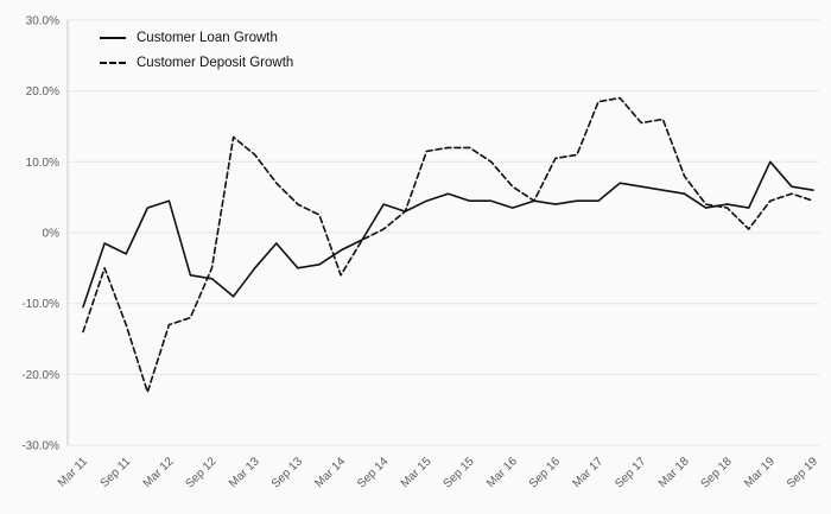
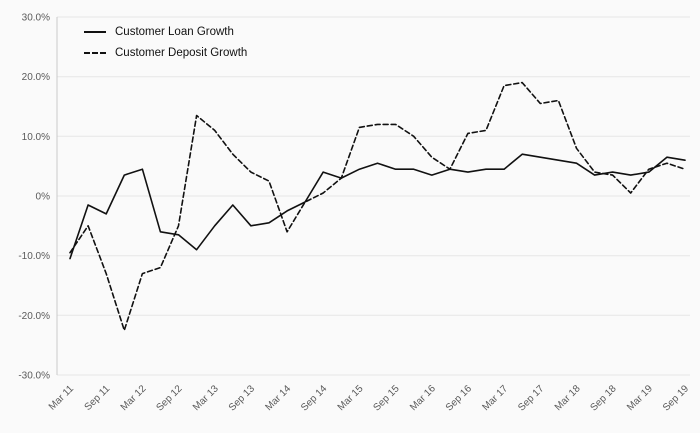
Customer Deposit Growth/Mar 11: -14% -> -10%
Customer Loan Growth/Mar 19: 10% -> 4%
